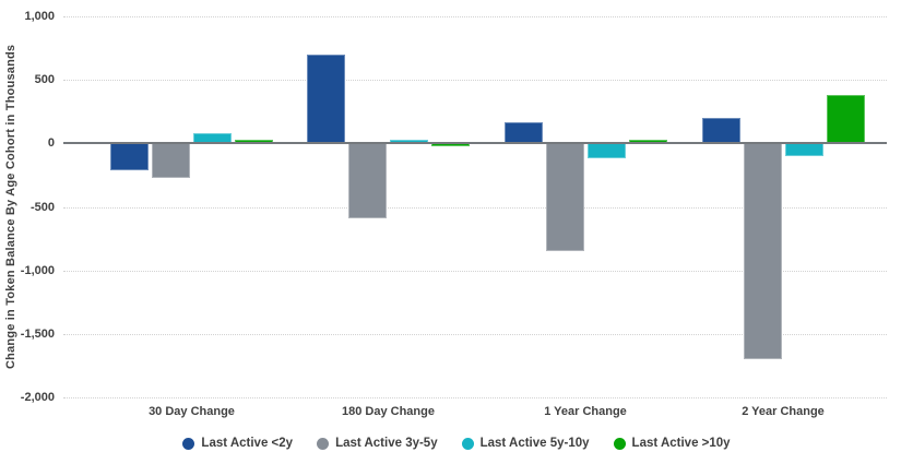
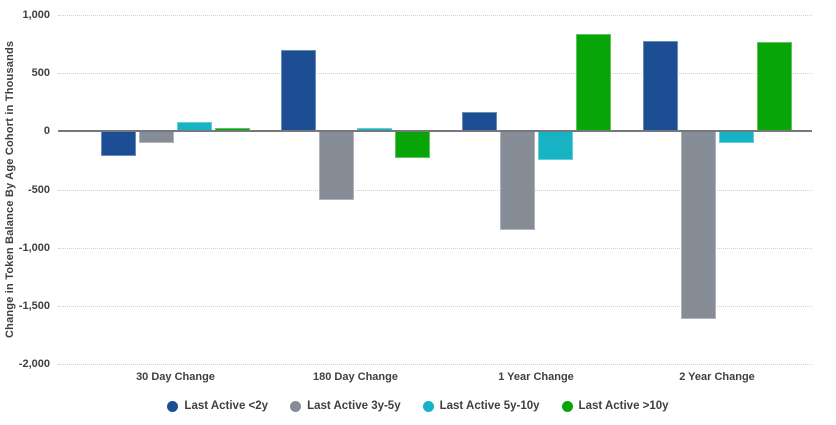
Last Active 3y-5y/30 Day Change: -270 -> -100
Last Active >10y/180 Day Change: -20 -> -230
Last Active 5y-10y/1 Year Change: -120 -> -250
Last Active >10y/1 Year Change: 30 -> 840
Last Active <2y/2 Year Change: 200 -> 780
Last Active 3y-5y/2 Year Change: -1700 -> -1610
Last Active >10y/2 Year Change: 380 -> 770
